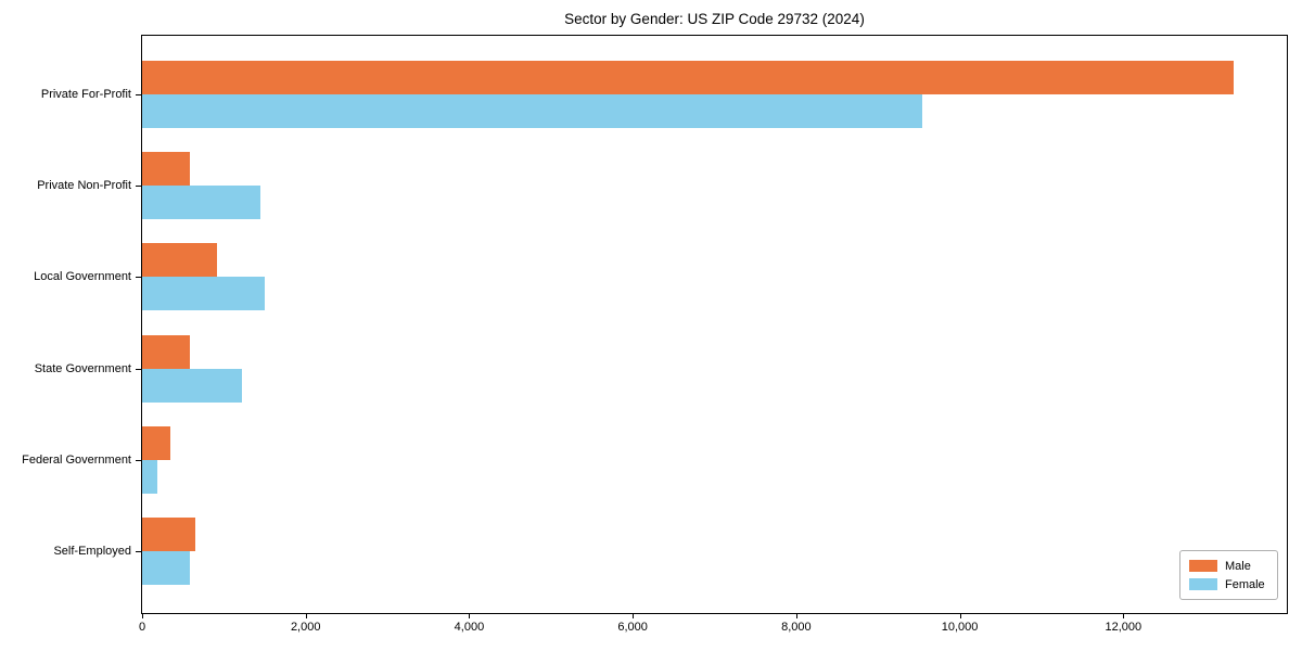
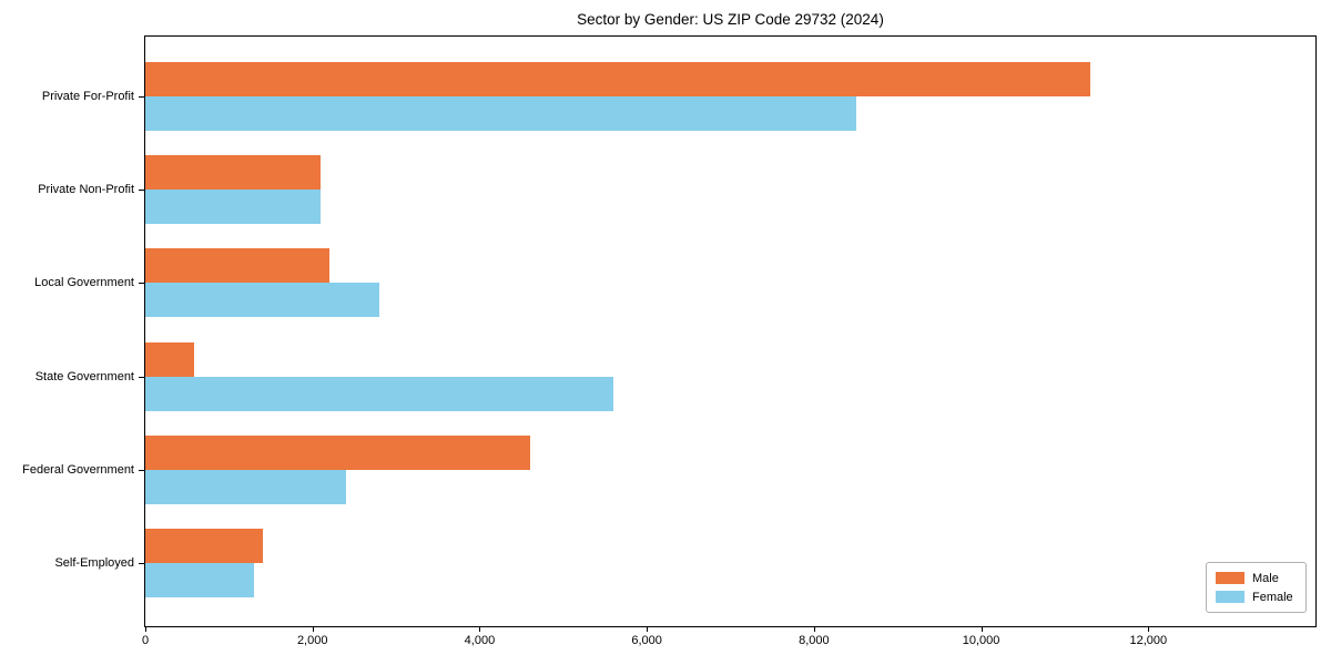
Male/Private For-Profit: 13400 -> 11300
Female/Private For-Profit: 9500 -> 8500
Male/Private Non-Profit: 600 -> 2100
Female/Private Non-Profit: 1400 -> 2100
Male/Local Government: 900 -> 2200
Female/Local Government: 1500 -> 2800
Female/State Government: 1200 -> 5600
Male/Federal Government: 300 -> 4600
Female/Federal Government: 200 -> 2400
Male/Self-Employed: 700 -> 1400
Female/Self-Employed: 600 -> 1300
